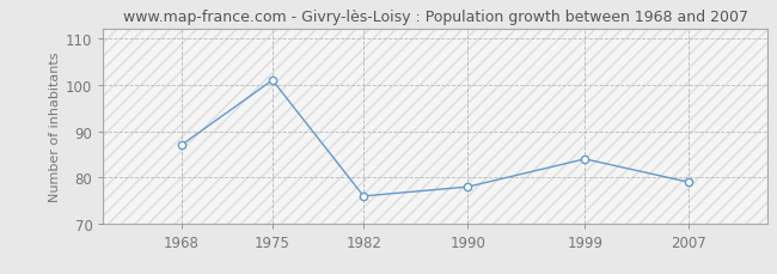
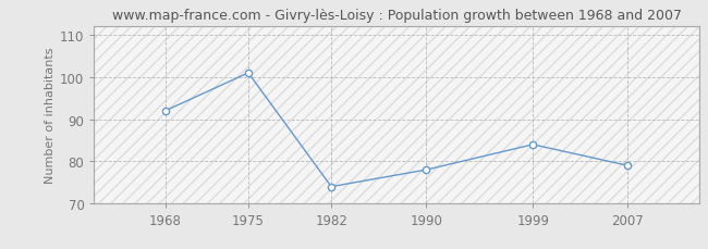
1968: 87 -> 92
1982: 76 -> 74
